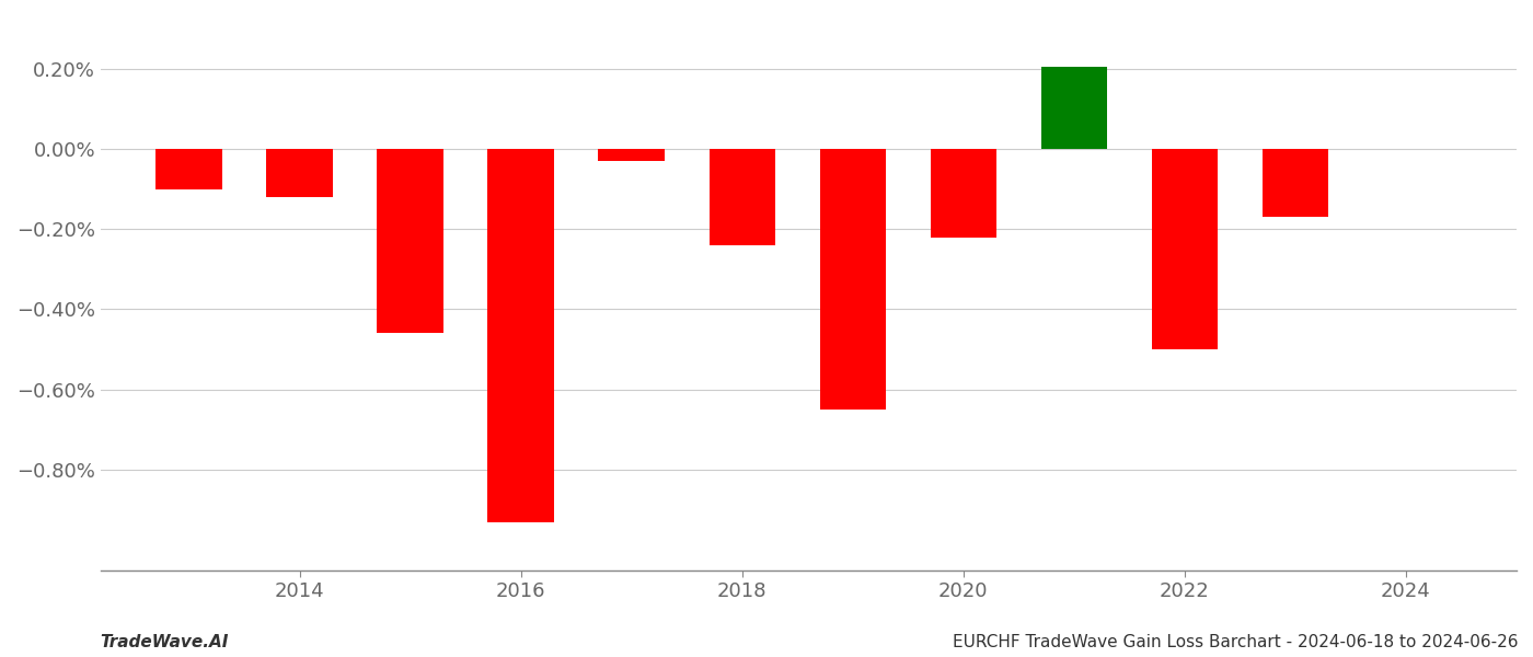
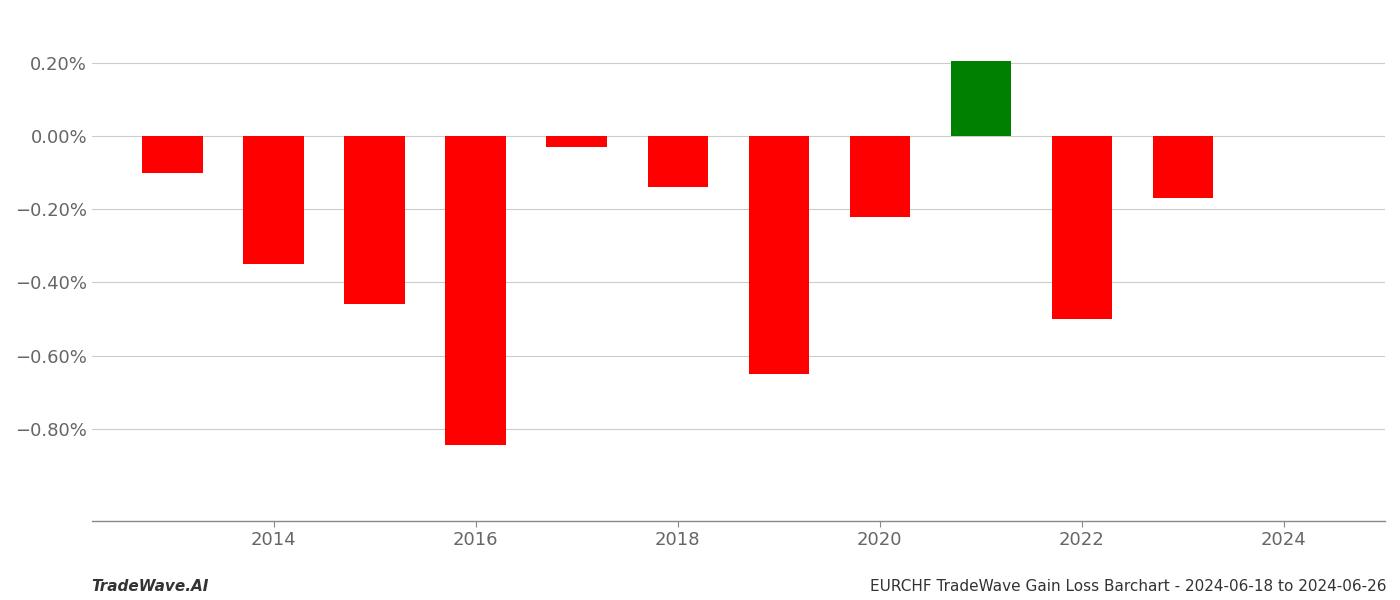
2014: -0.120% -> -0.350%
2016: -0.930% -> -0.845%
2018: -0.240% -> -0.140%
